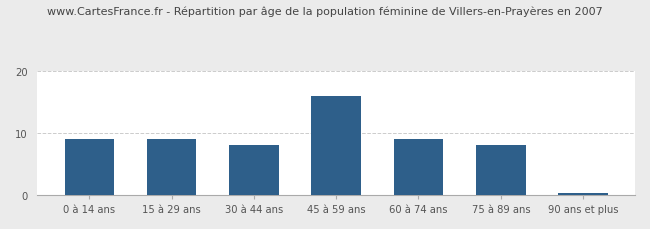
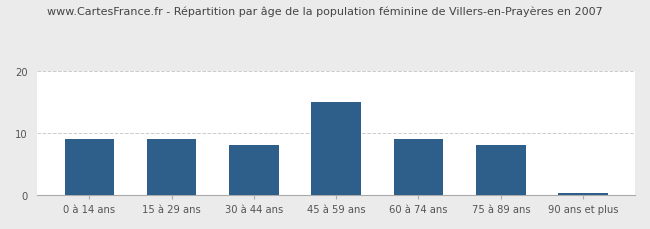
45 à 59 ans: 16.0 -> 15.0
